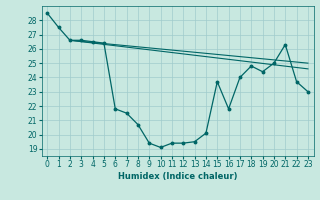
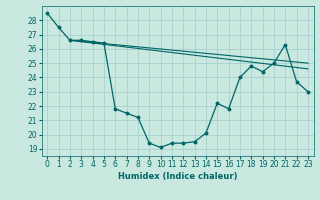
8: 20.7 -> 21.2
15: 23.7 -> 22.2
